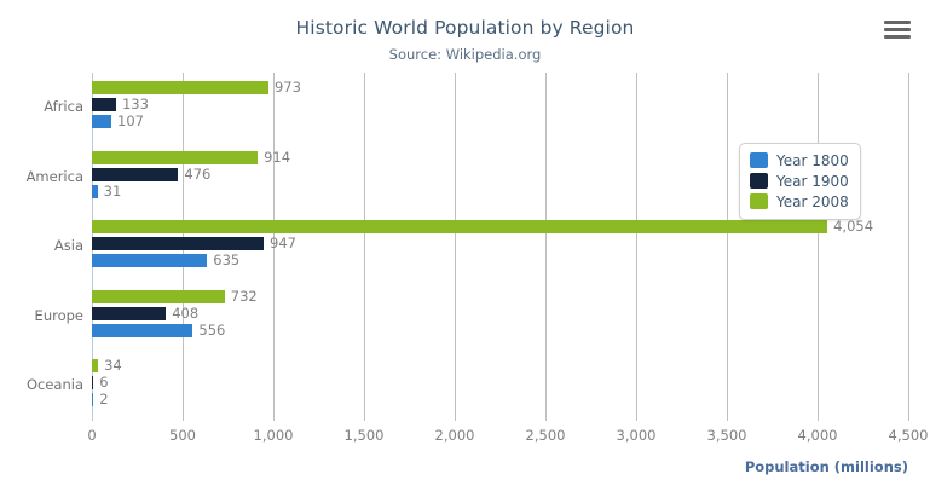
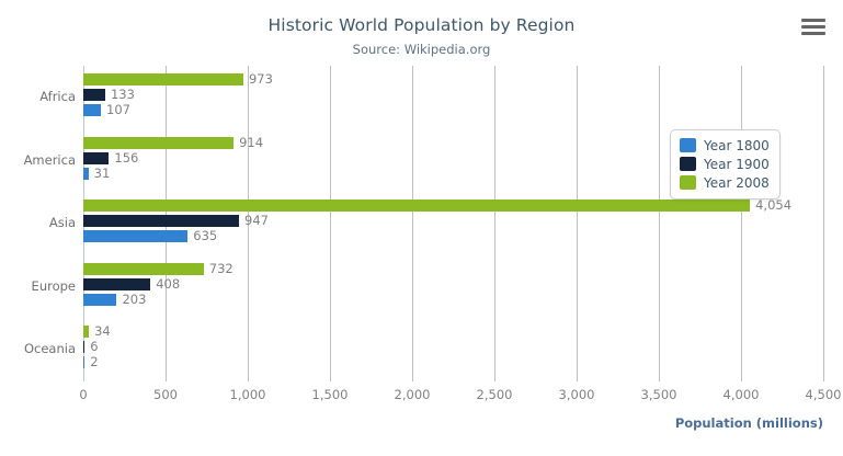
Year 1900/America: 476 -> 156
Year 1800/Europe: 556 -> 203
